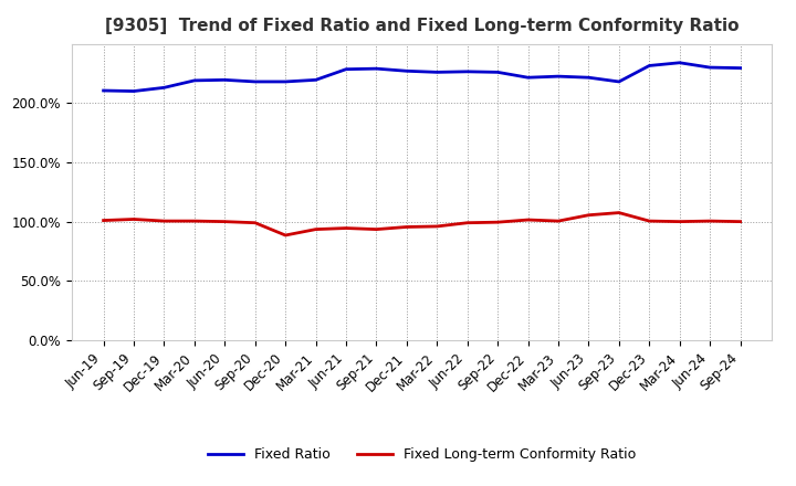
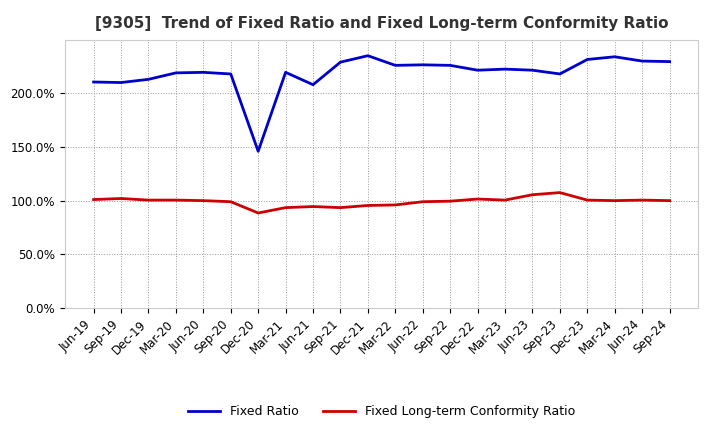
Fixed Ratio/Dec-20: 218% -> 146%
Fixed Ratio/Jun-21: 228% -> 208%
Fixed Ratio/Dec-21: 227% -> 235%
